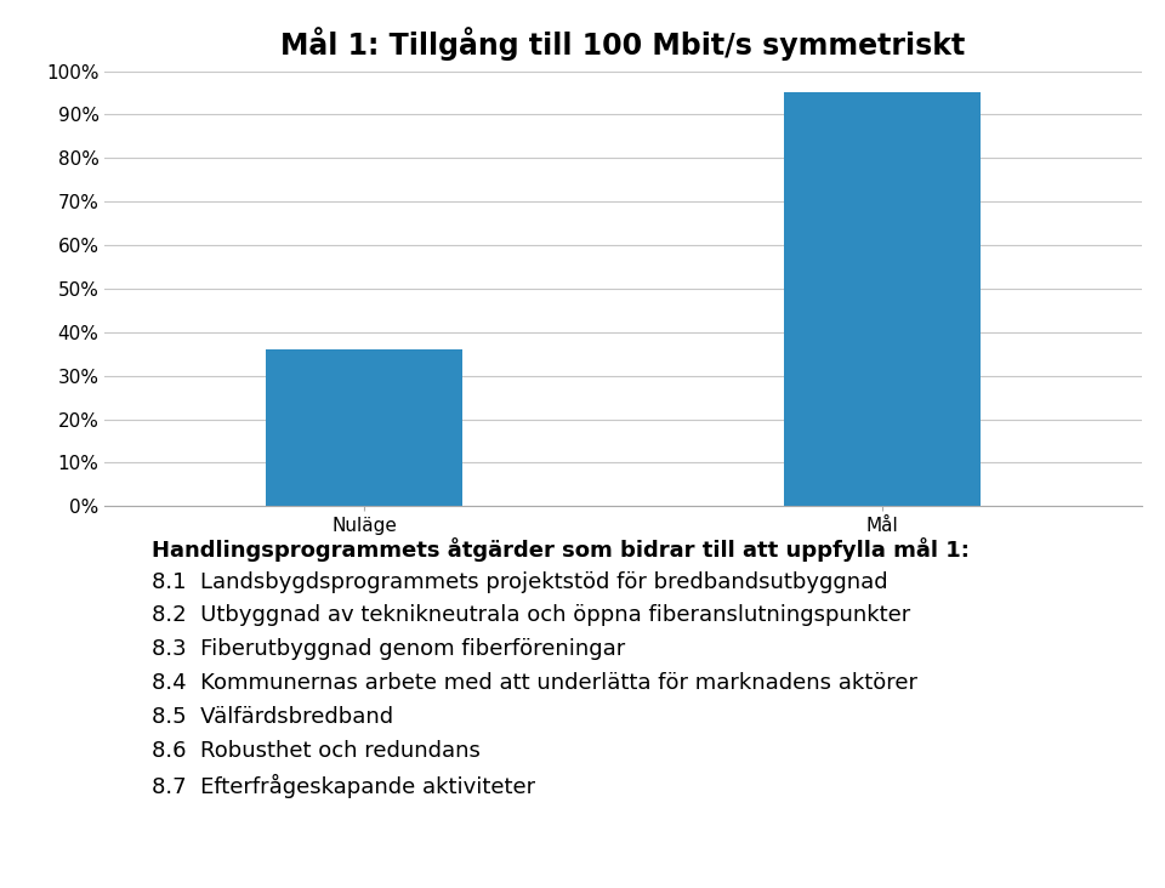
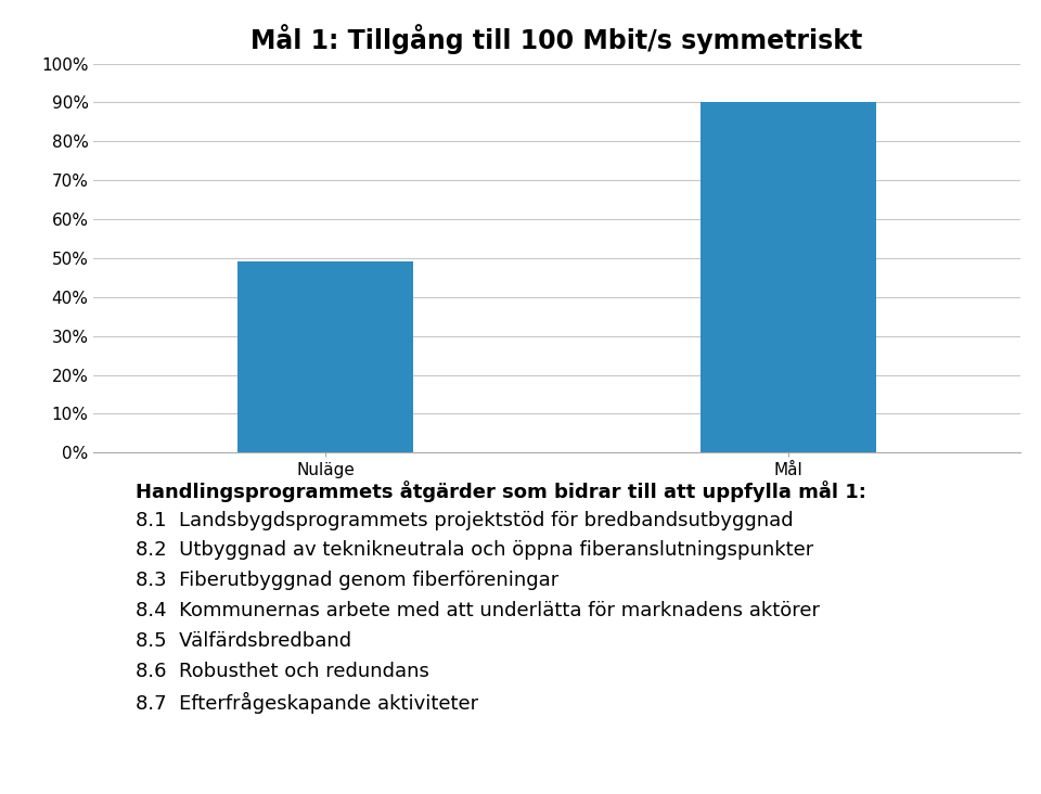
Nuläge: 36% -> 49%
Mål: 95% -> 90%
